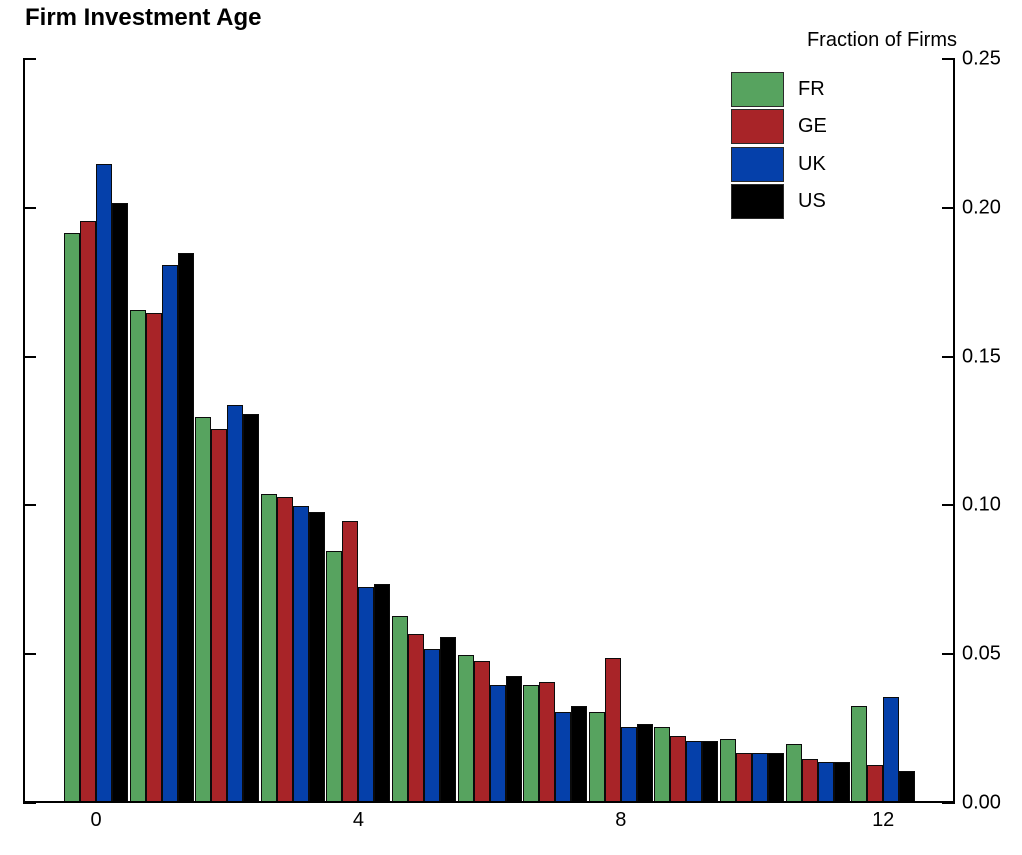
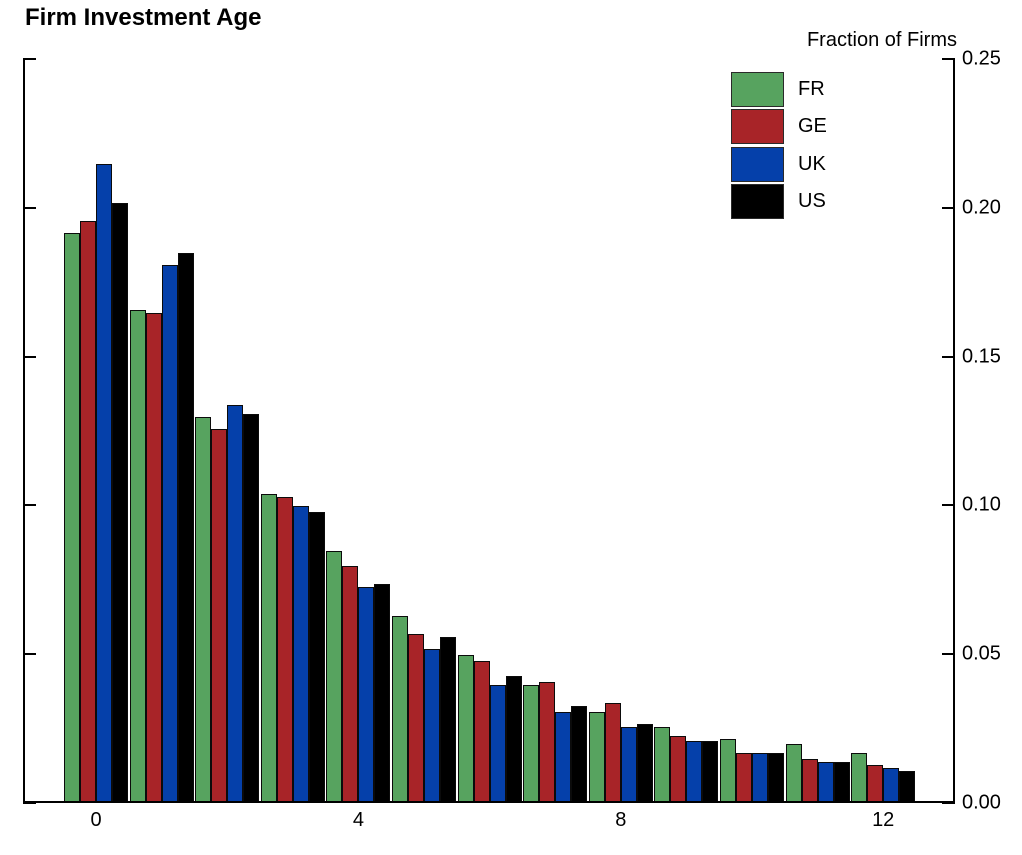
GE/4: 0.094 -> 0.079
GE/8: 0.048 -> 0.033
FR/12: 0.032 -> 0.016
UK/12: 0.035 -> 0.011
